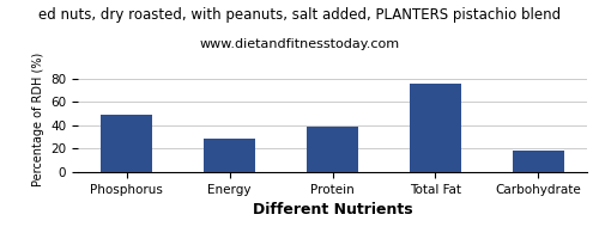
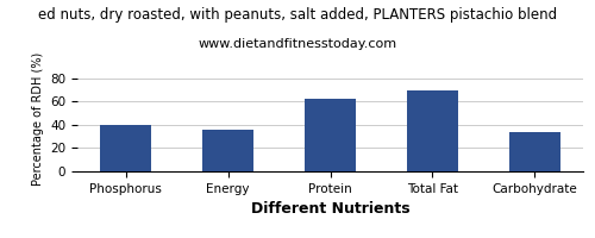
Phosphorus: 49 -> 40
Energy: 29 -> 36
Protein: 39 -> 62
Total Fat: 76 -> 70
Carbohydrate: 18 -> 34
